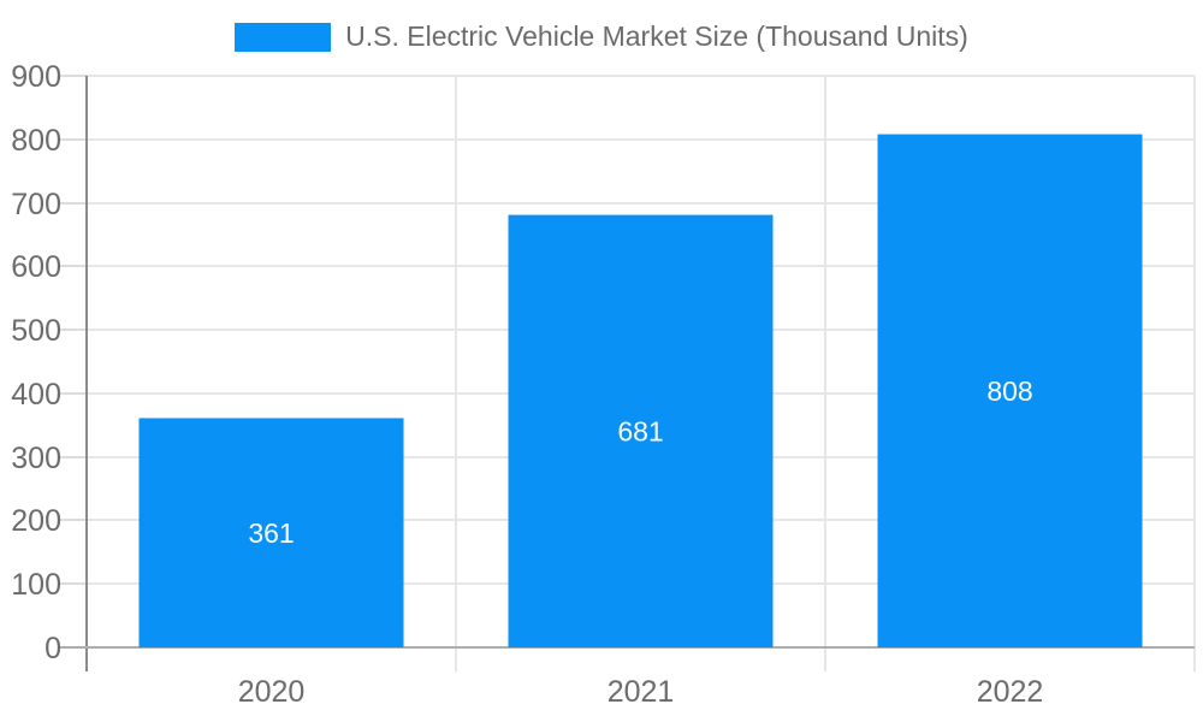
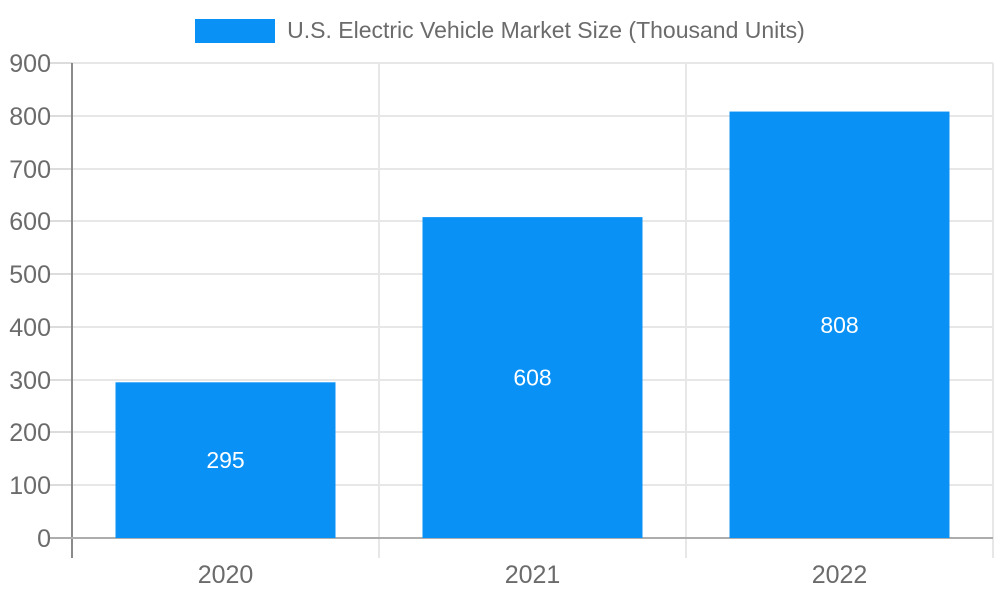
2020: 361 -> 295
2021: 681 -> 608
